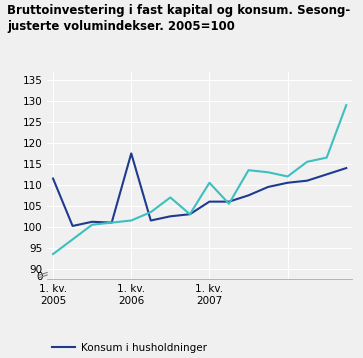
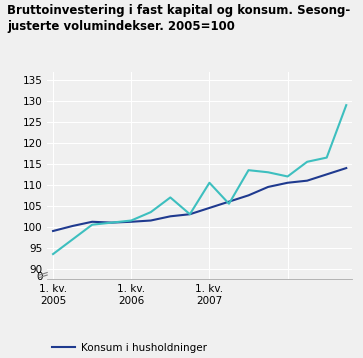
Konsum i husholdninger/1. kv. 2005: 111.5 -> 99.0
Konsum i husholdninger/1. kv. 2006: 117.5 -> 101.2
Konsum i husholdninger/1. kv. 2007: 106.0 -> 104.5
